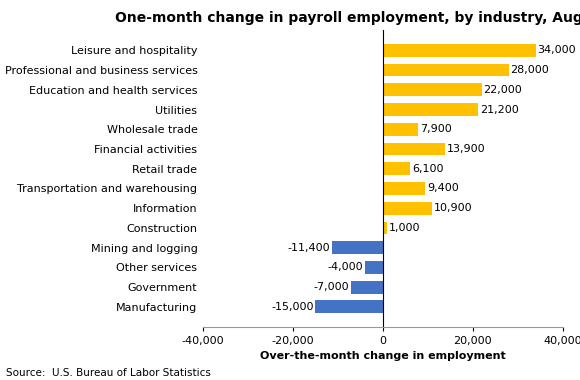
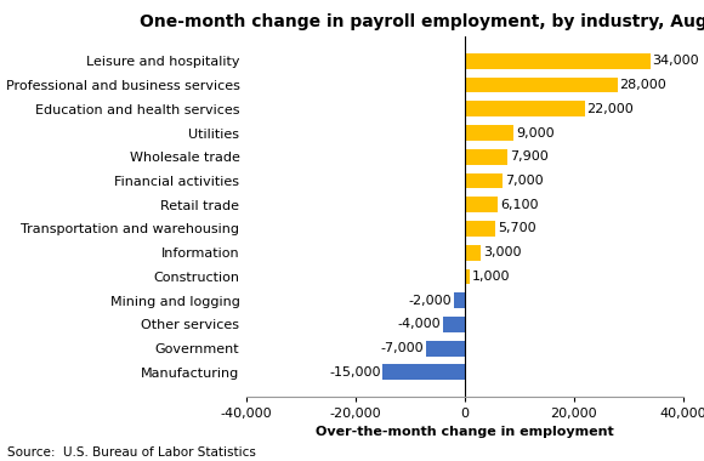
Utilities: 21,200 -> 9,000
Financial activities: 13,900 -> 7,000
Transportation and warehousing: 9,400 -> 5,700
Information: 10,900 -> 3,000
Mining and logging: -11,400 -> -2,000
